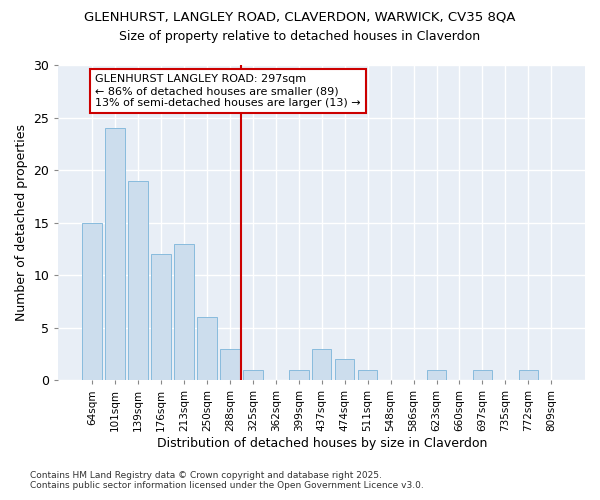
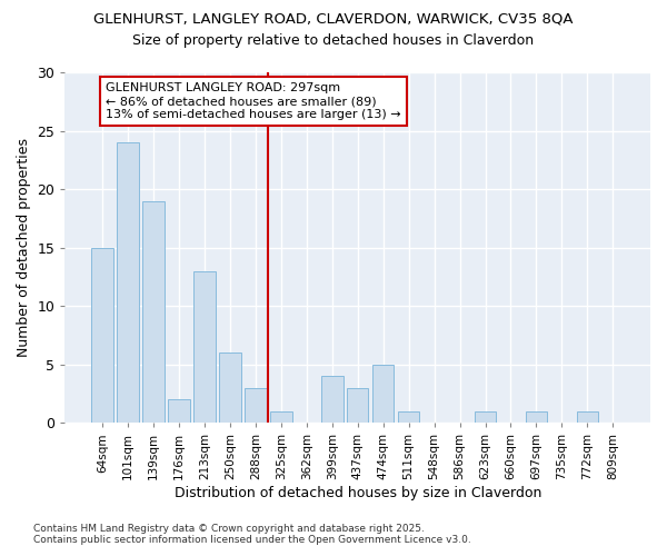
176sqm: 12 -> 2
399sqm: 1 -> 4
474sqm: 2 -> 5
